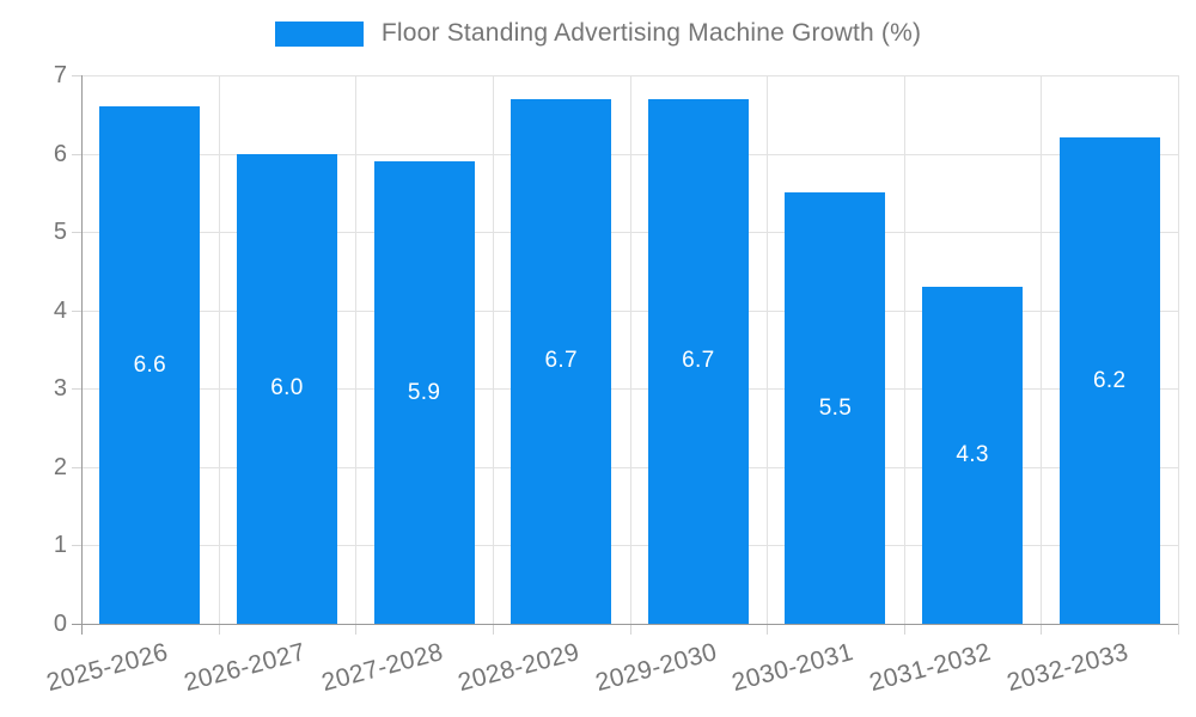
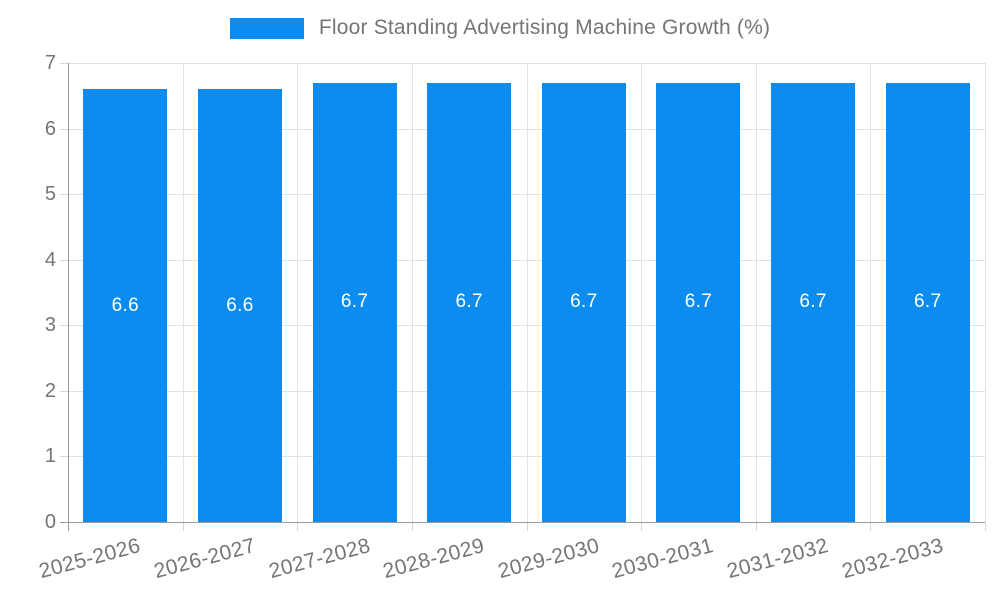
2026-2027: 6.0 -> 6.6
2027-2028: 5.9 -> 6.7
2030-2031: 5.5 -> 6.7
2031-2032: 4.3 -> 6.7
2032-2033: 6.2 -> 6.7
